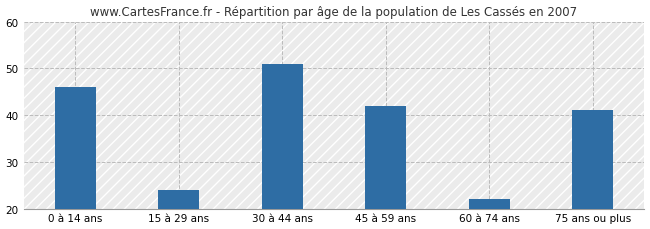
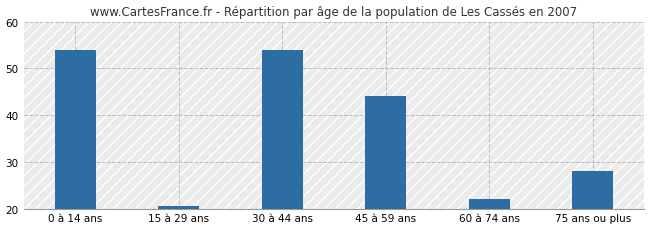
0 à 14 ans: 46.0 -> 54.0
15 à 29 ans: 24.0 -> 20.5
30 à 44 ans: 51.0 -> 54.0
45 à 59 ans: 42.0 -> 44.0
75 ans ou plus: 41.0 -> 28.0
